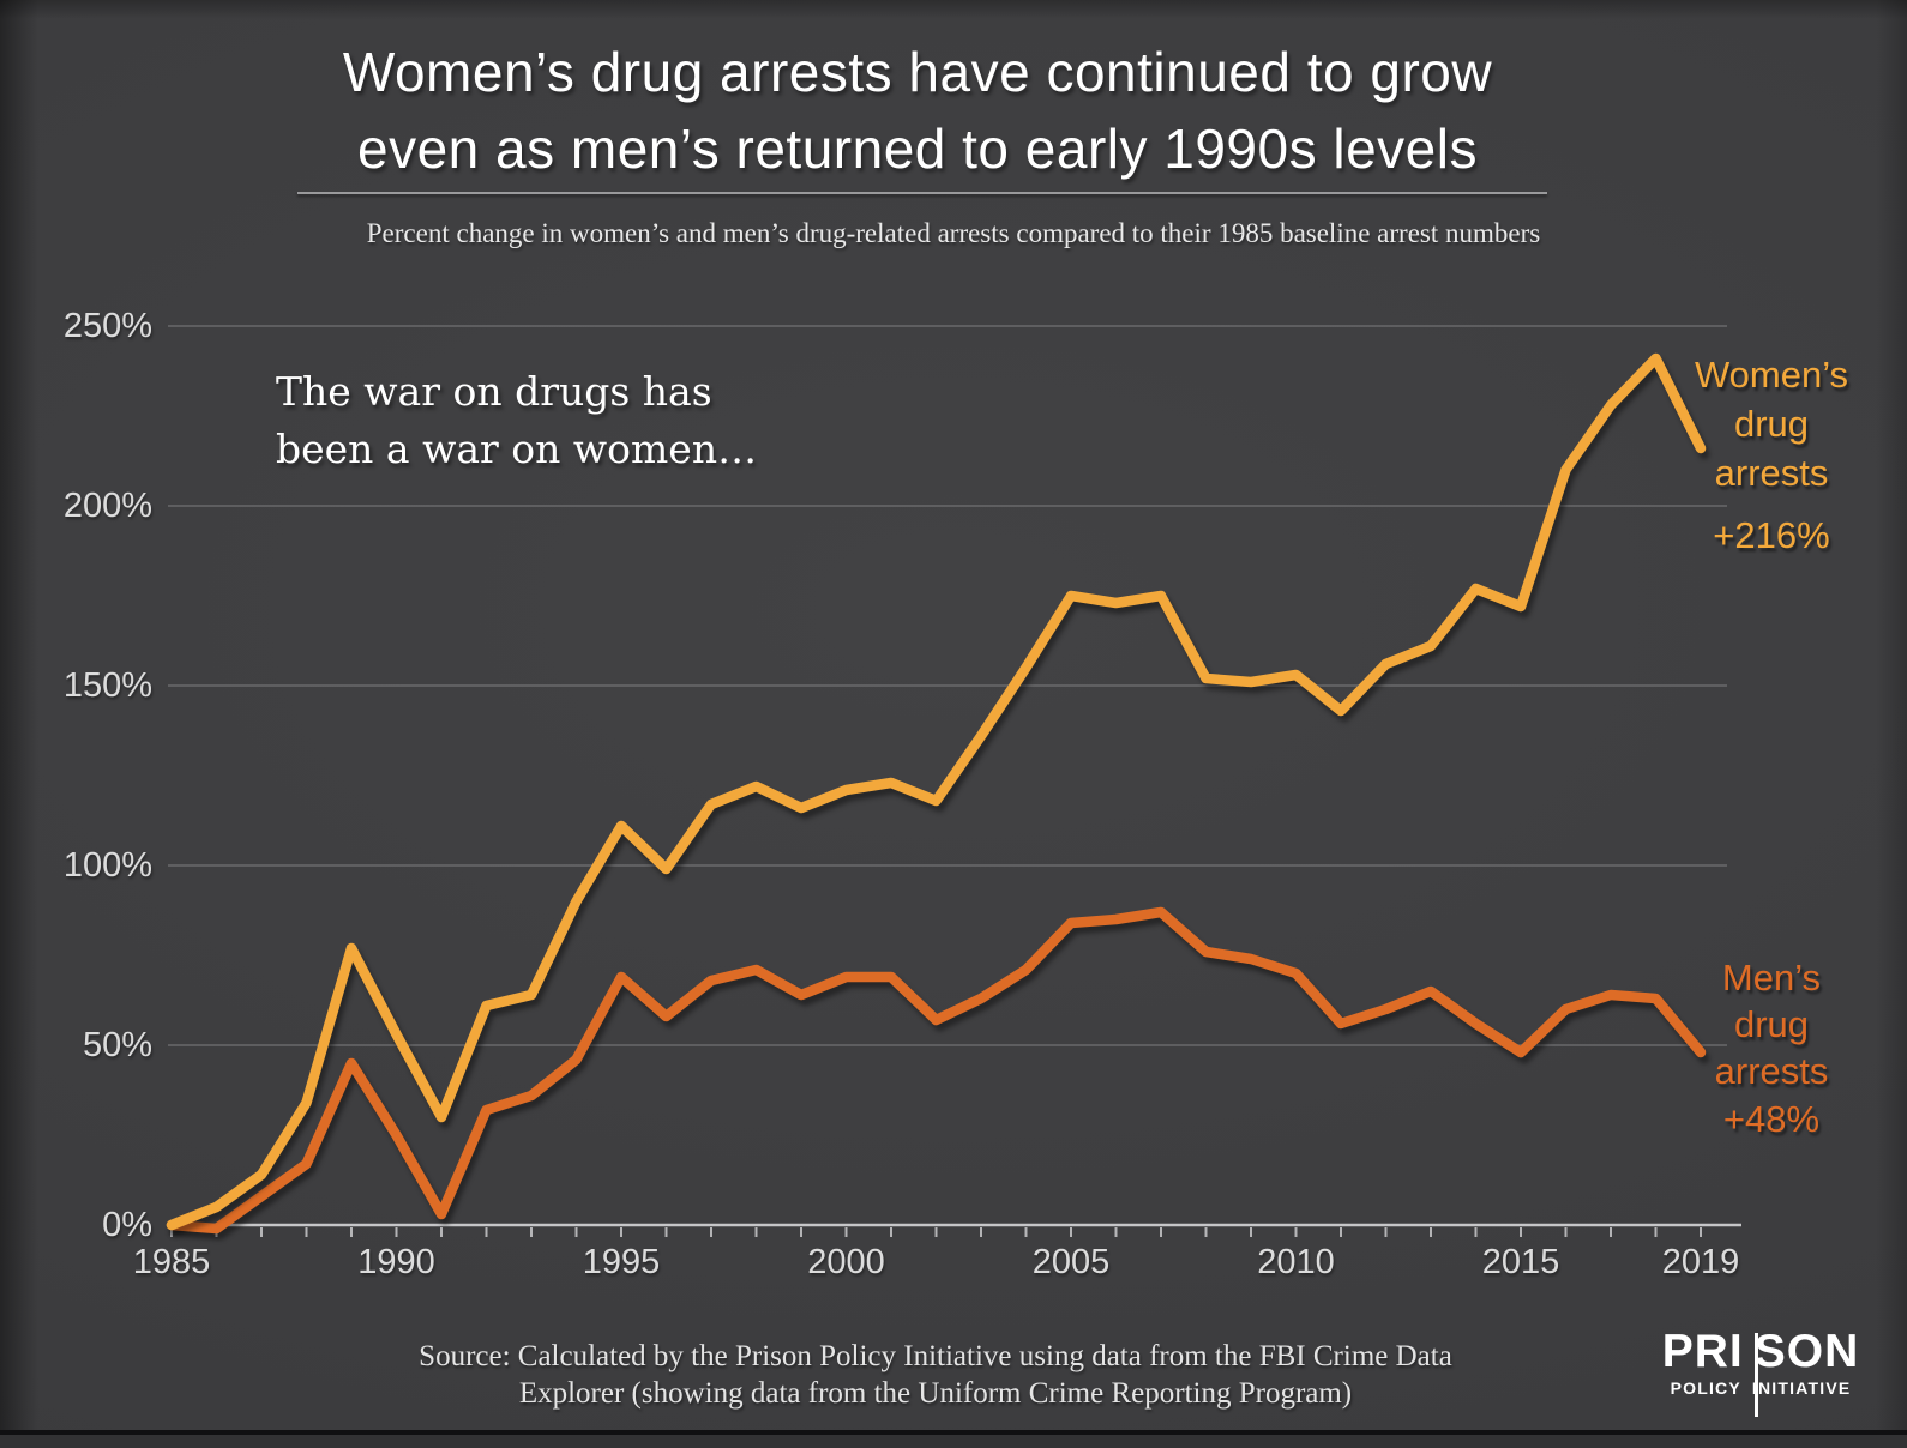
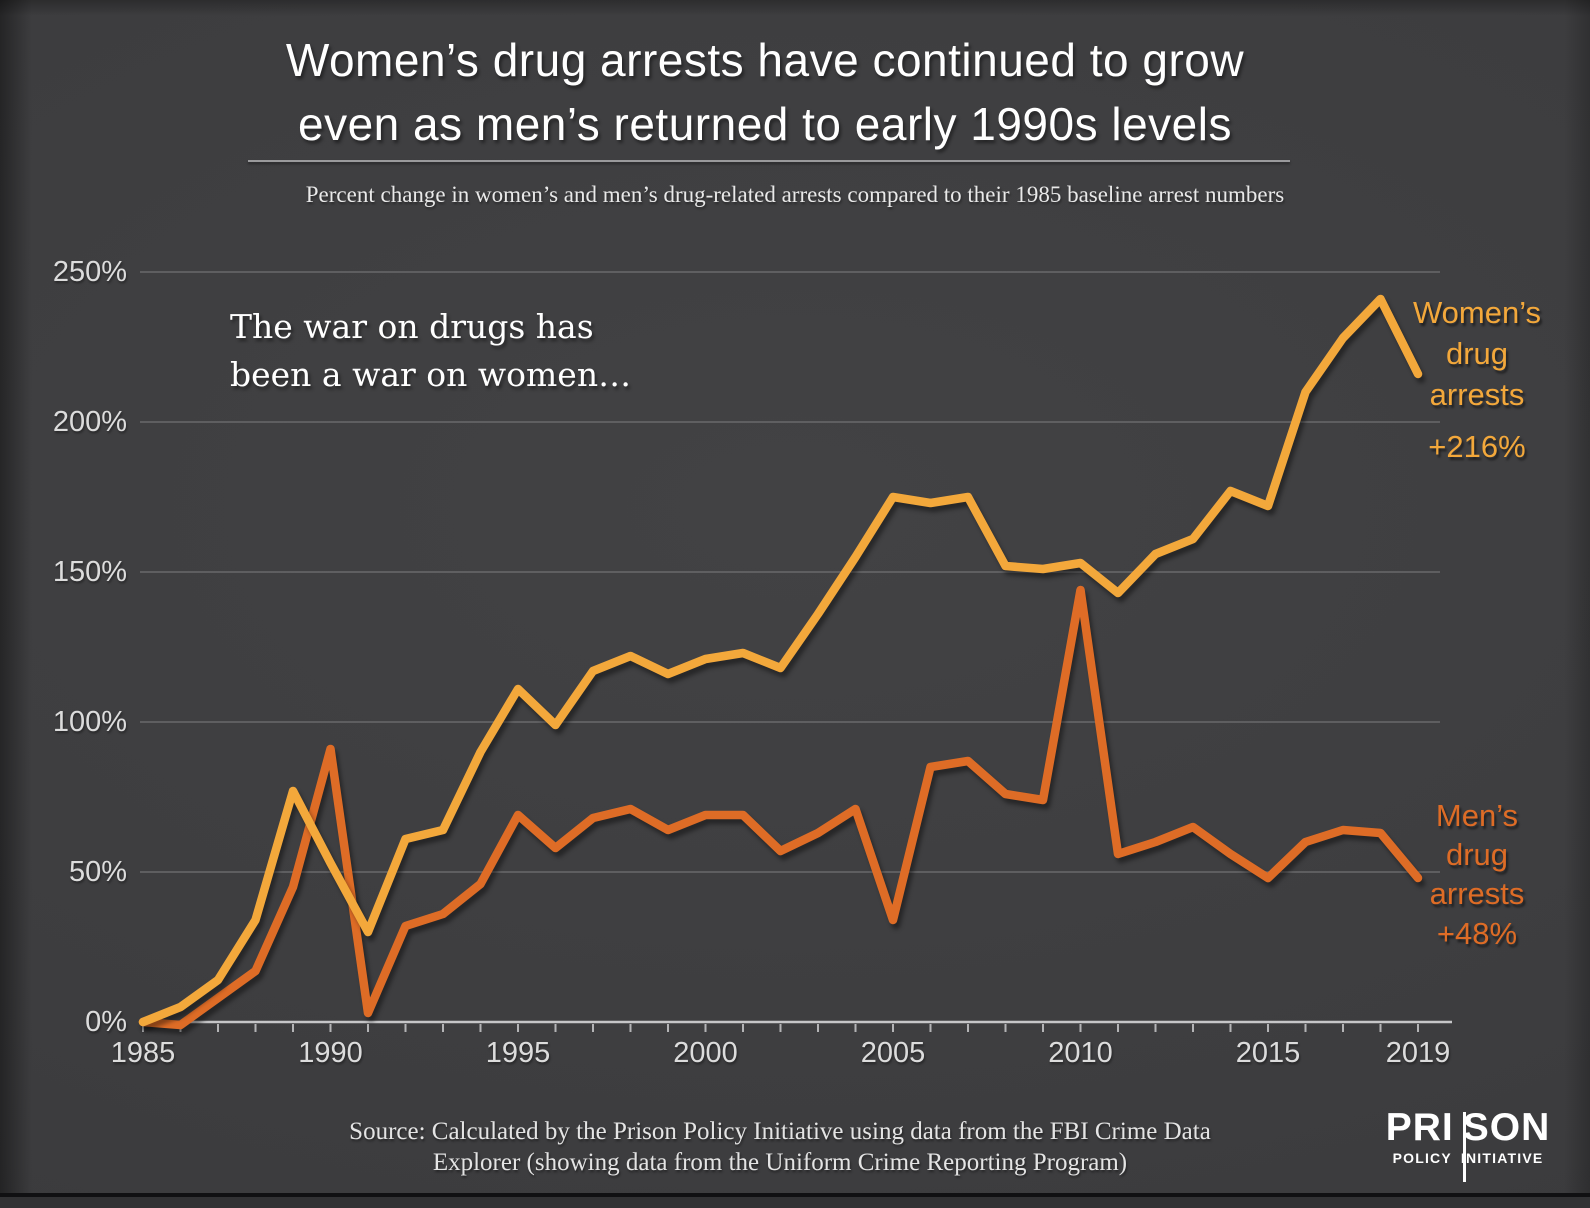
Men’s drug arrests/1990: 25% -> 91%
Men’s drug arrests/2005: 84% -> 34%
Men’s drug arrests/2010: 70% -> 144%
